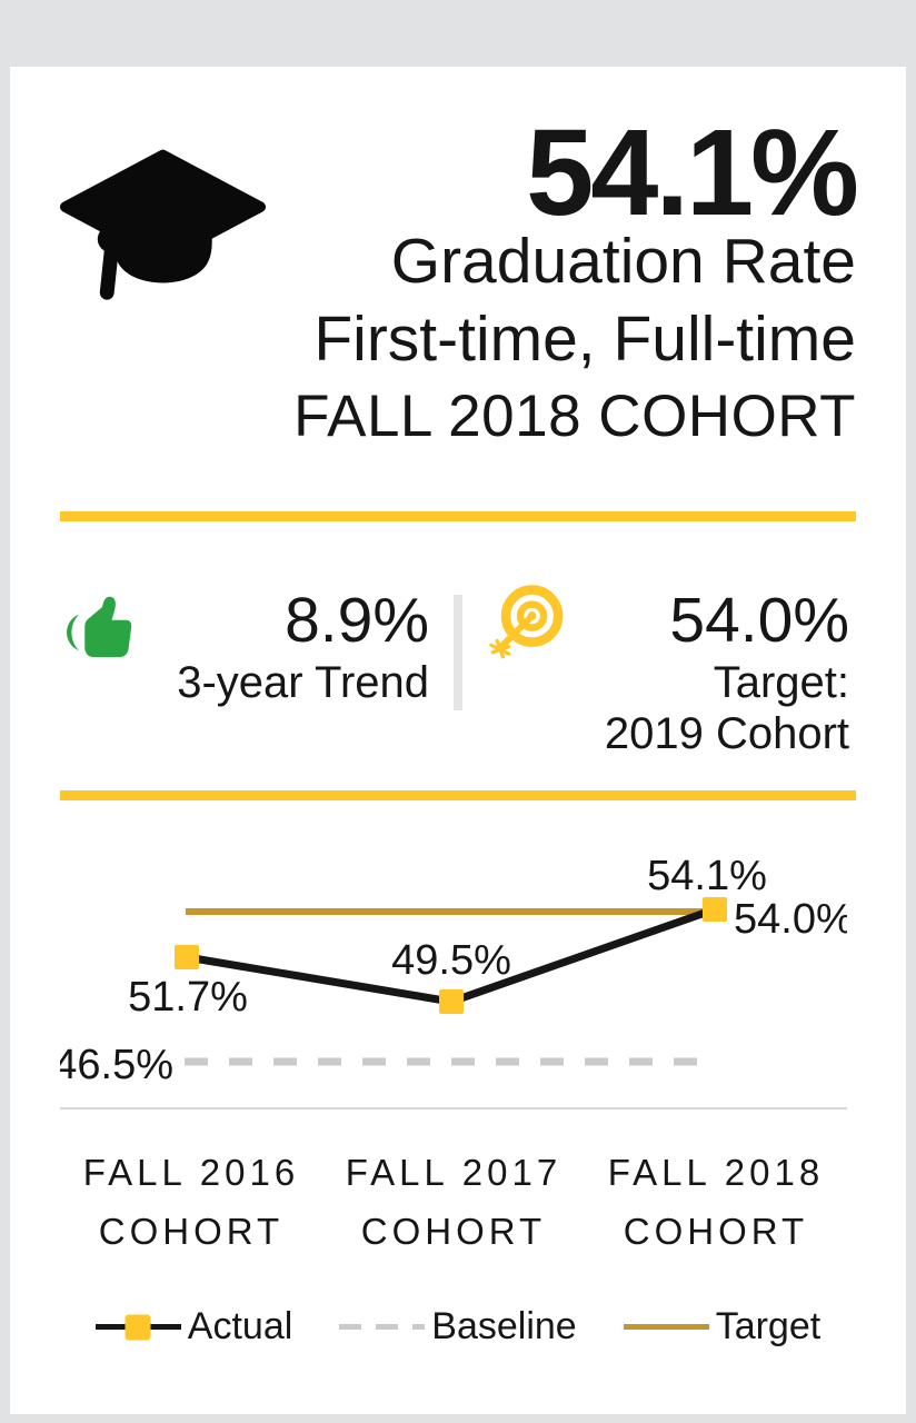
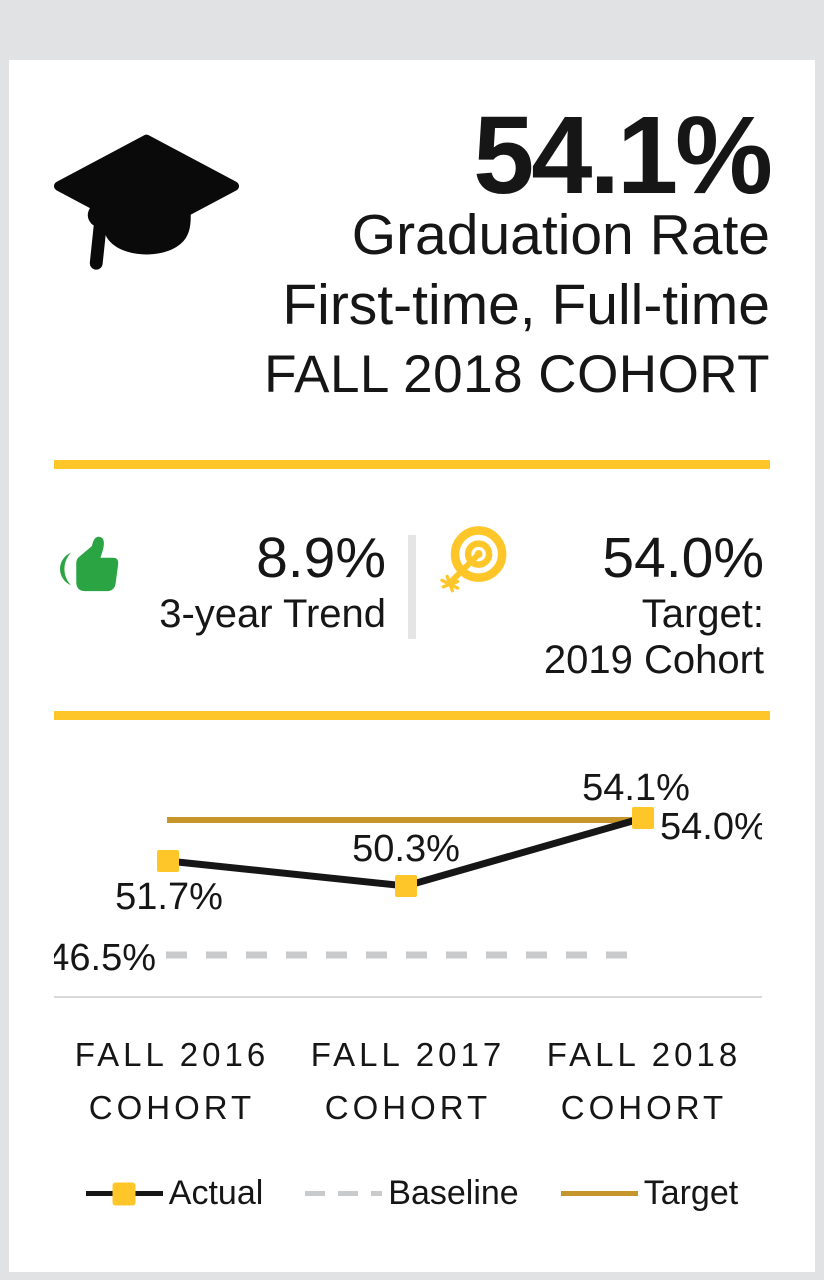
Actual/FALL 2017 COHORT: 49.5% -> 50.3%
